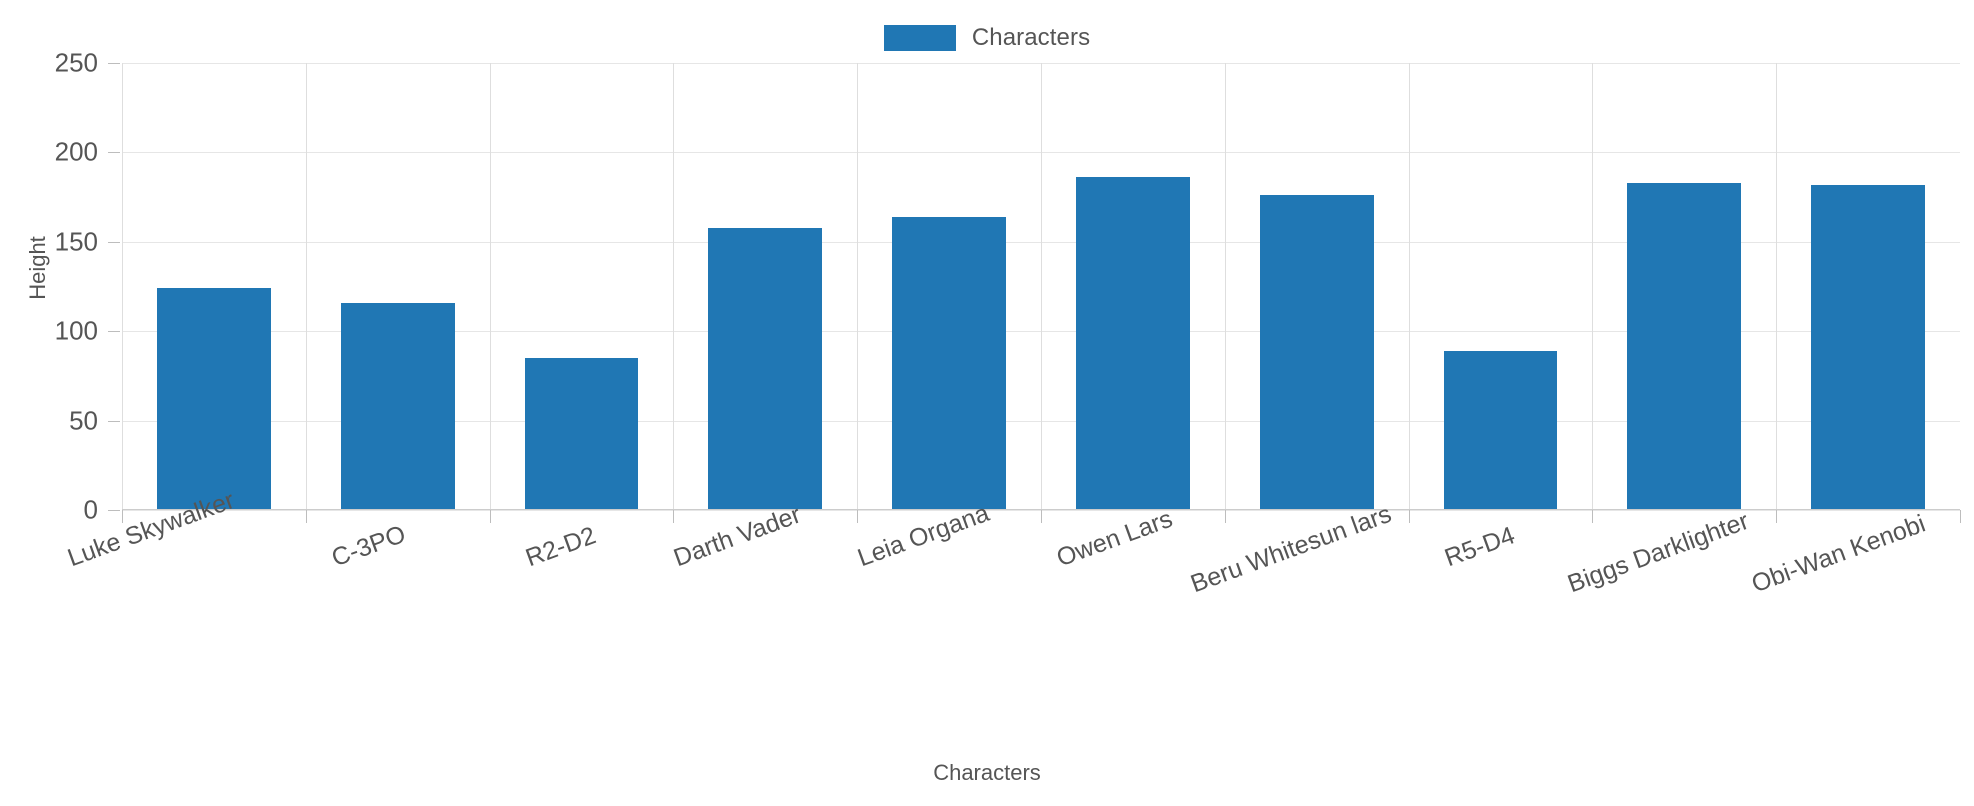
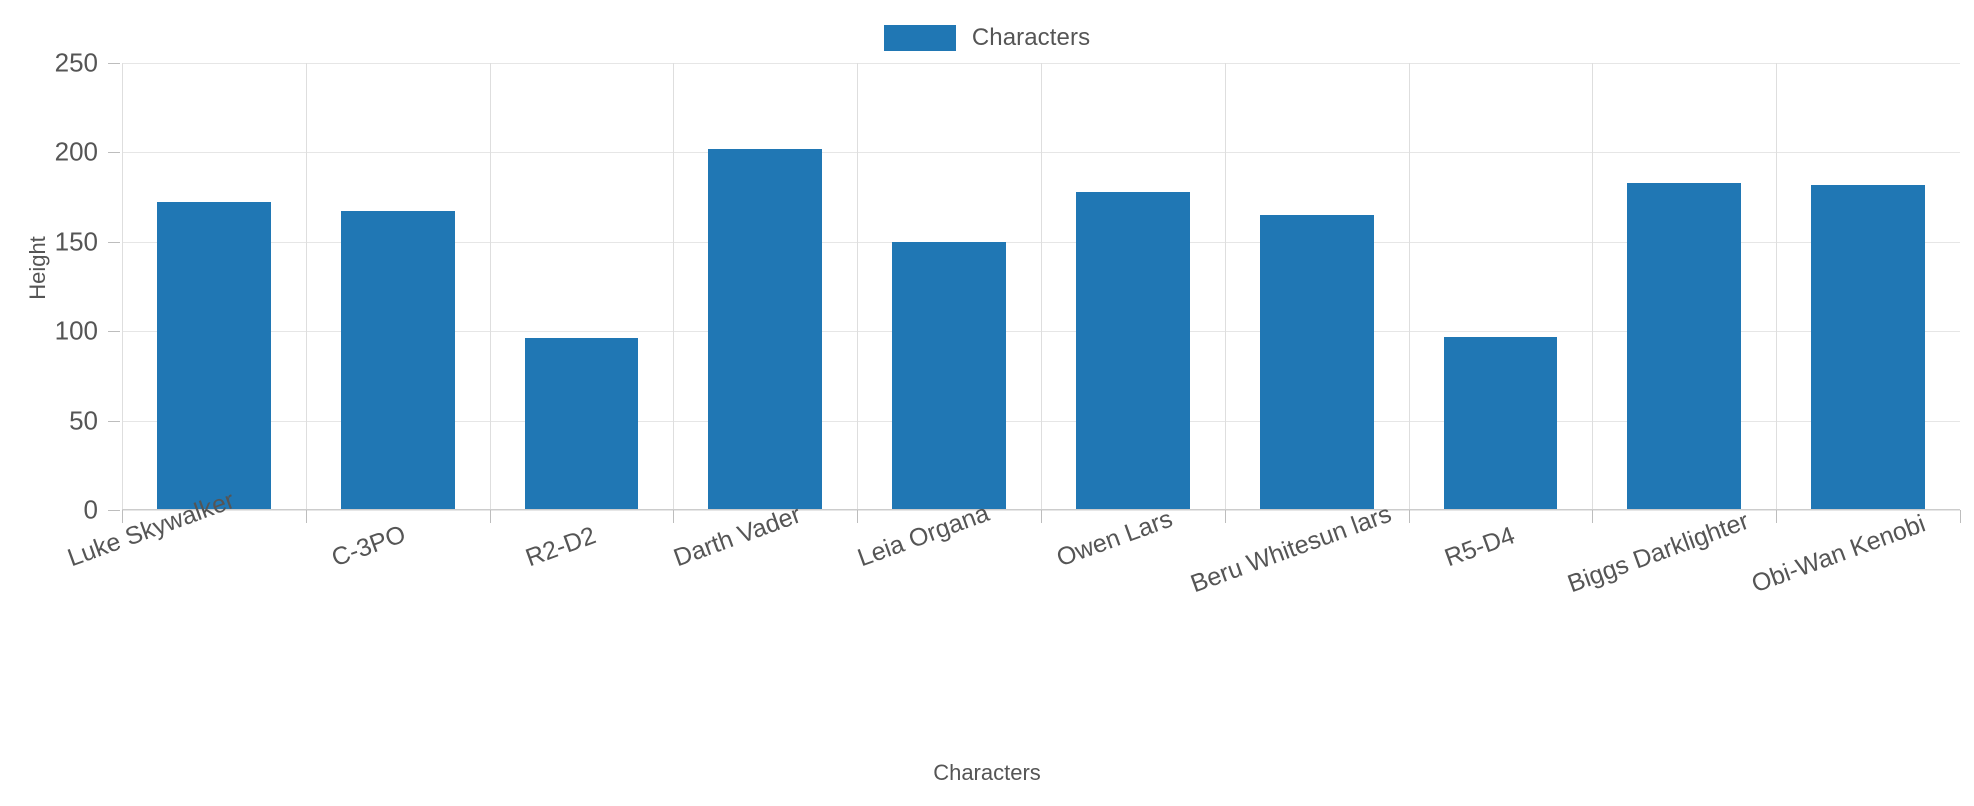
Luke Skywalker: 124 -> 172
C-3PO: 116 -> 167
R2-D2: 85 -> 96
Darth Vader: 158 -> 202
Leia Organa: 164 -> 150
Owen Lars: 186 -> 178
Beru Whitesun lars: 176 -> 165
R5-D4: 89 -> 97
